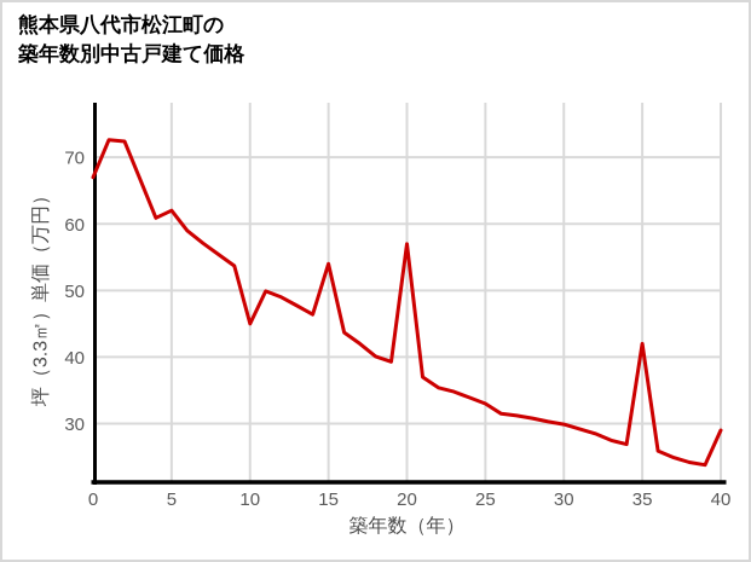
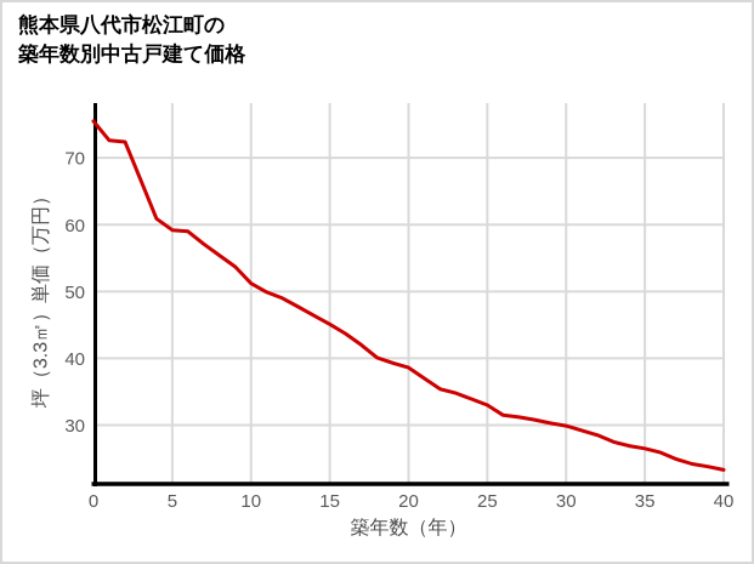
0: 67 -> 76
5: 62 -> 59
10: 45 -> 51
15: 54 -> 45
20: 57 -> 39
35: 42 -> 26
40: 29 -> 23
